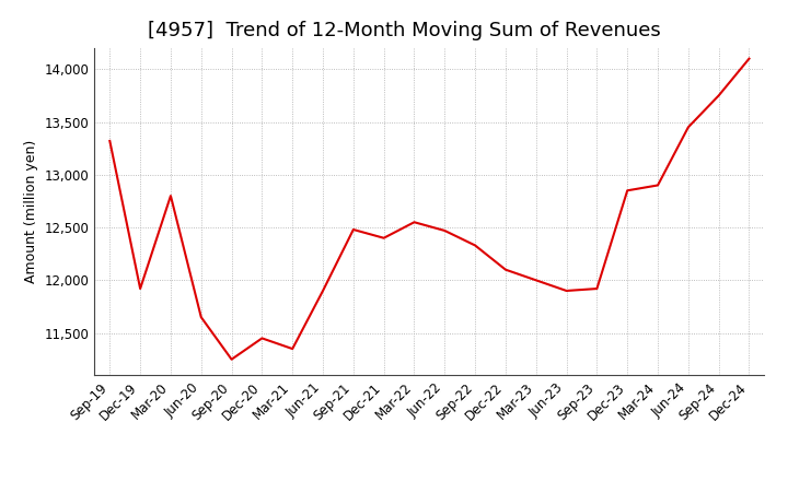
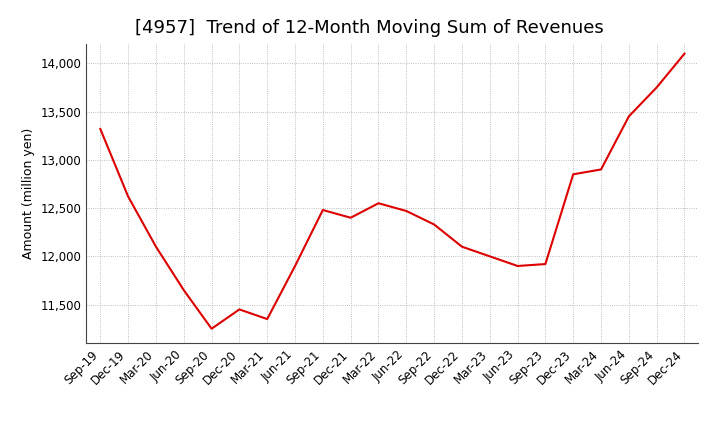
Dec-19: 11,920 -> 12,620
Mar-20: 12,800 -> 12,100
